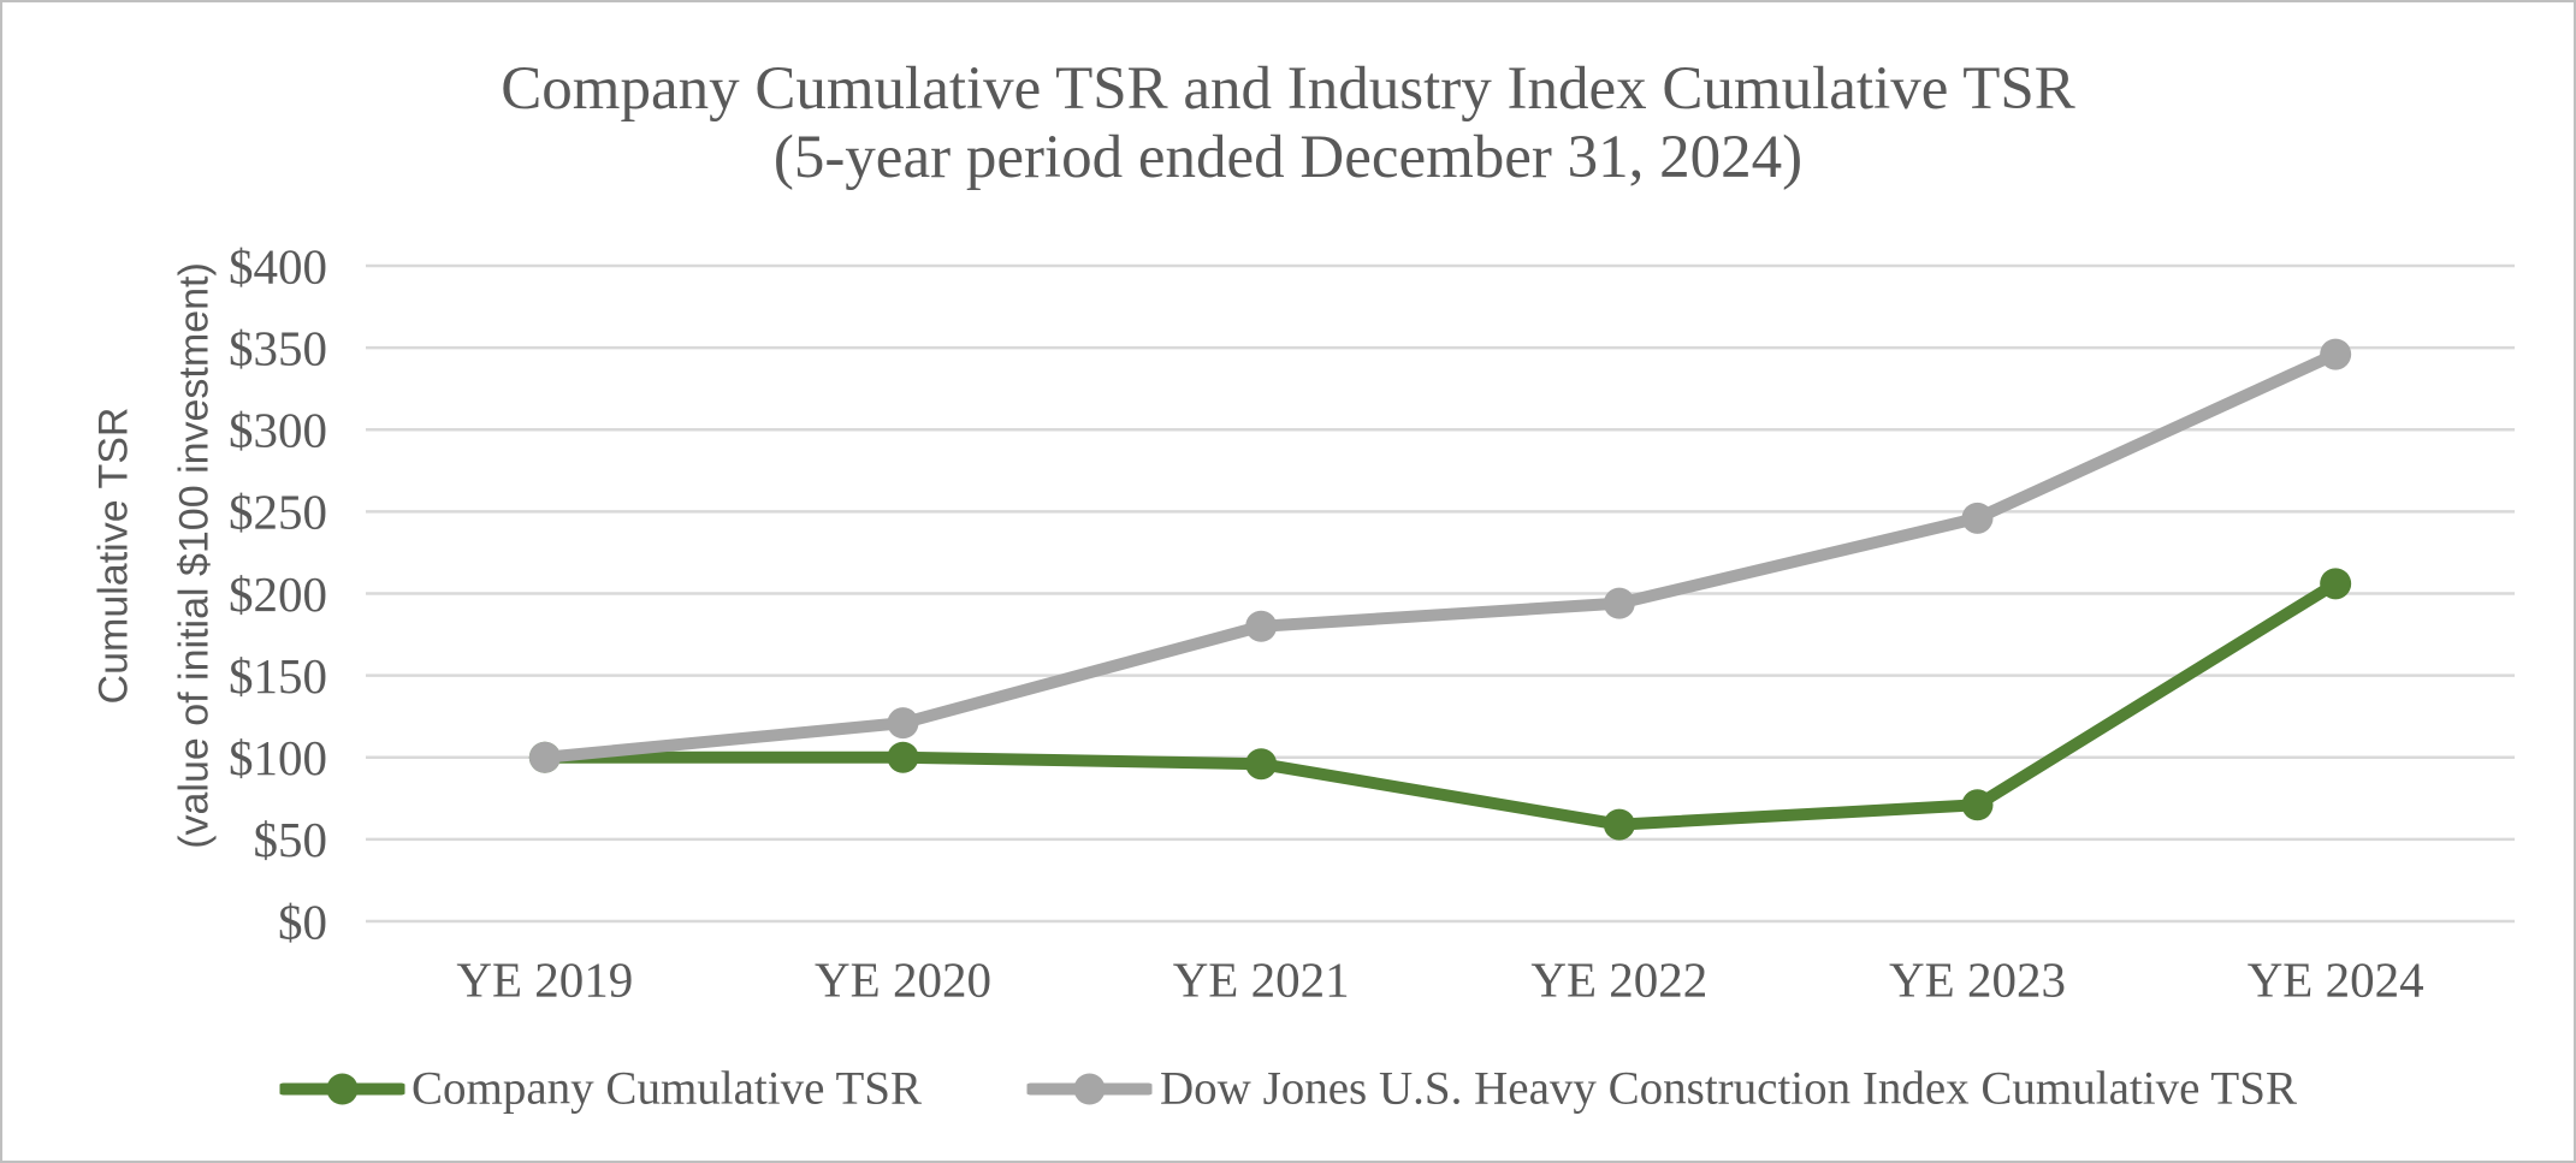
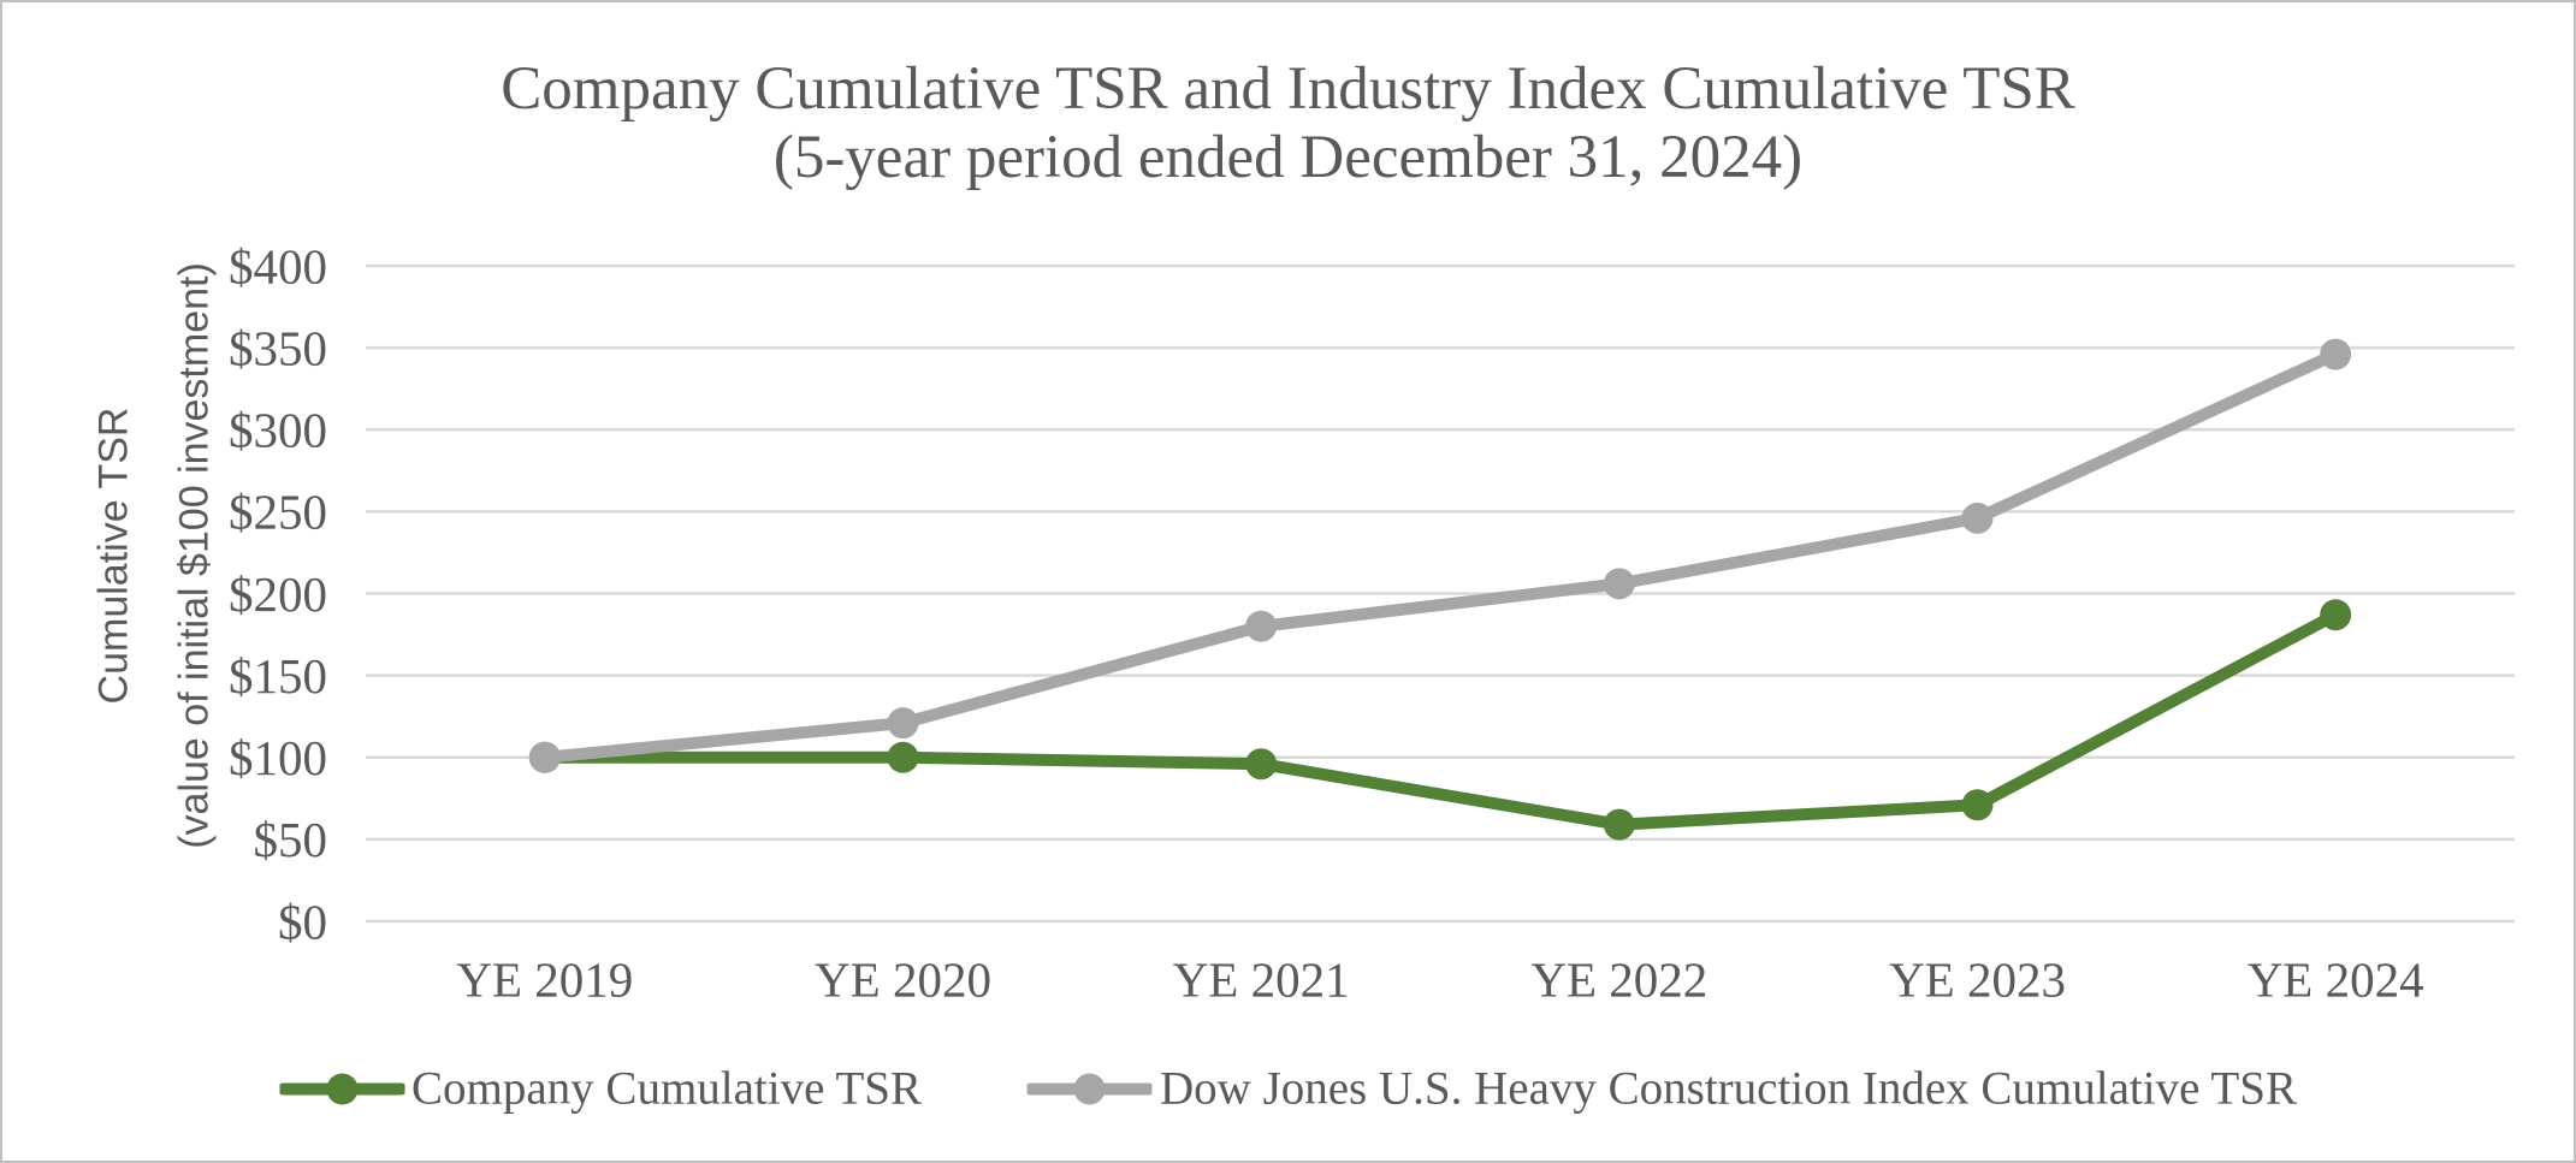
Dow Jones U.S. Heavy Construction Index Cumulative TSR/YE 2022: $194 -> $206
Company Cumulative TSR/YE 2024: $206 -> $187
